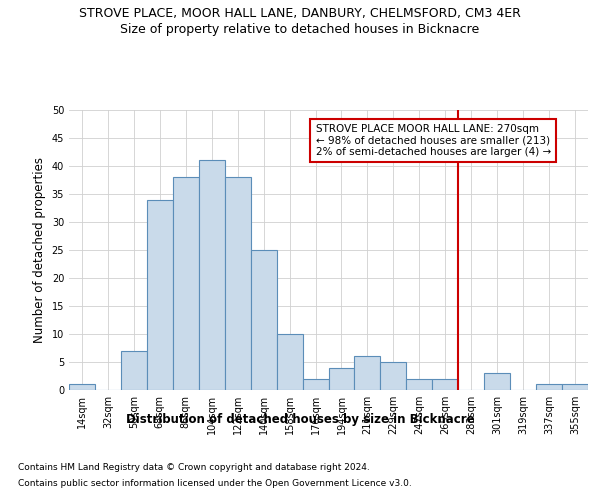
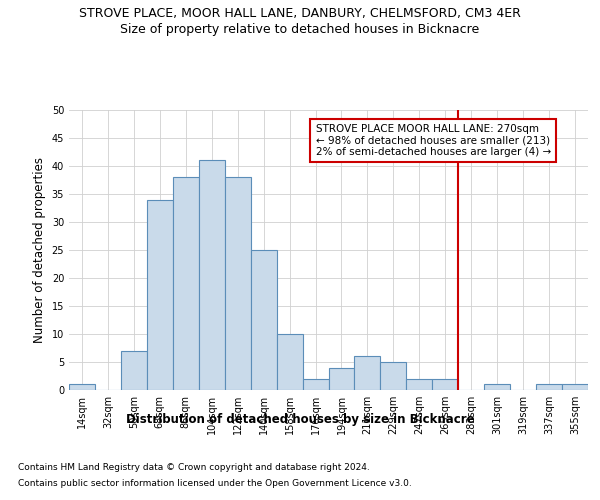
301sqm: 3 -> 1
